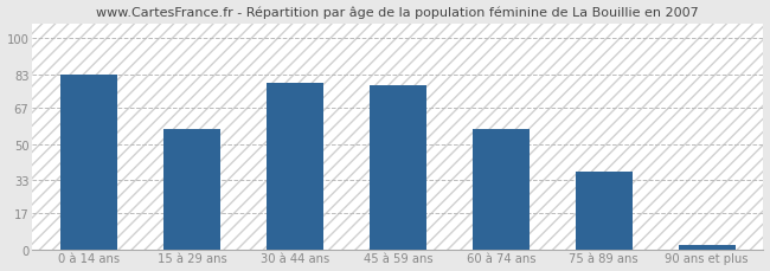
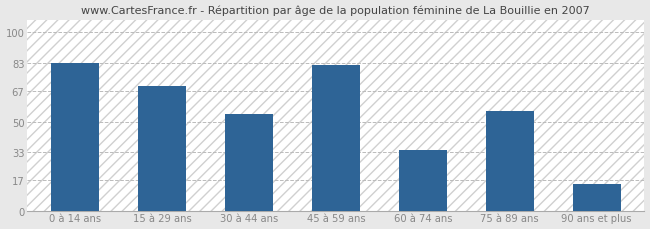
15 à 29 ans: 57 -> 70
30 à 44 ans: 79 -> 54
45 à 59 ans: 78 -> 82
60 à 74 ans: 57 -> 34
75 à 89 ans: 37 -> 56
90 ans et plus: 2 -> 15
